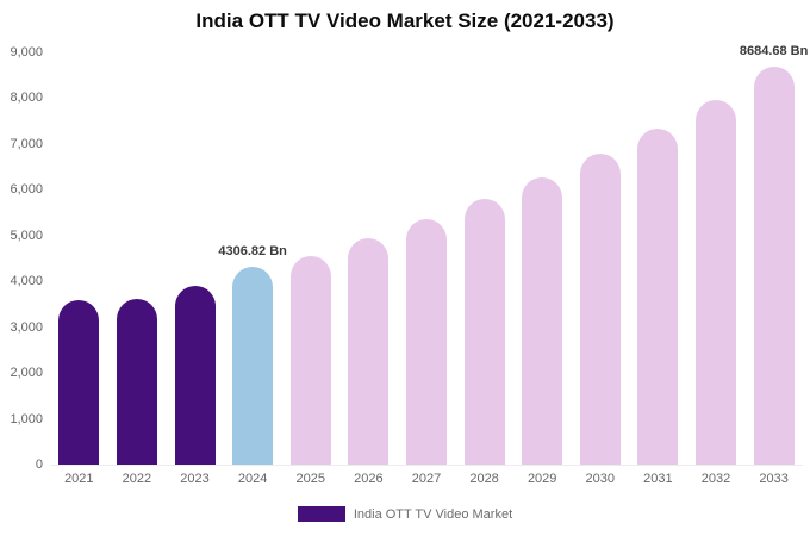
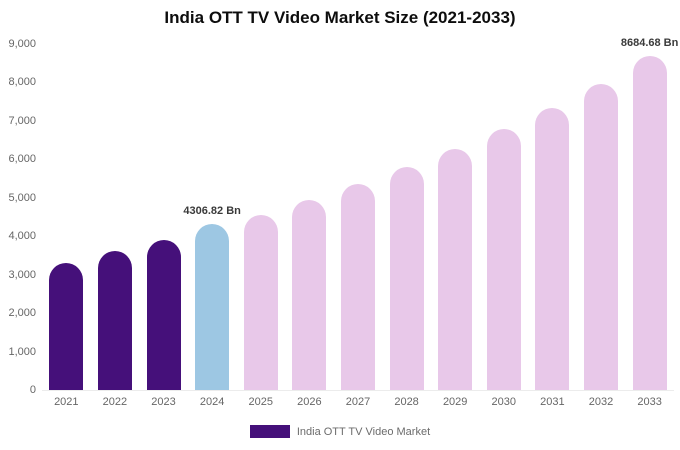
2021: 3600 -> 3300
